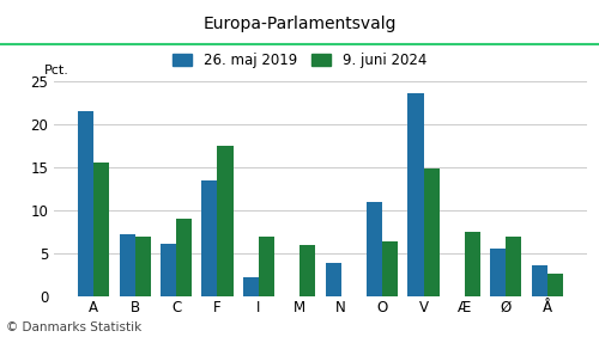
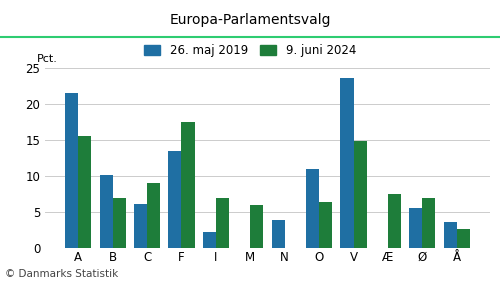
26. maj 2019/B: 7.2 -> 10.1
